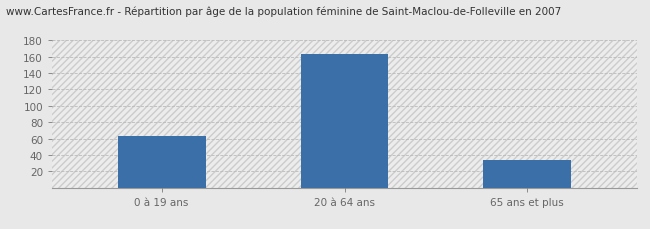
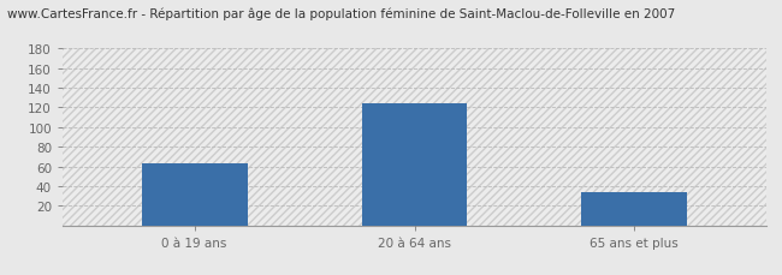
20 à 64 ans: 163 -> 124
